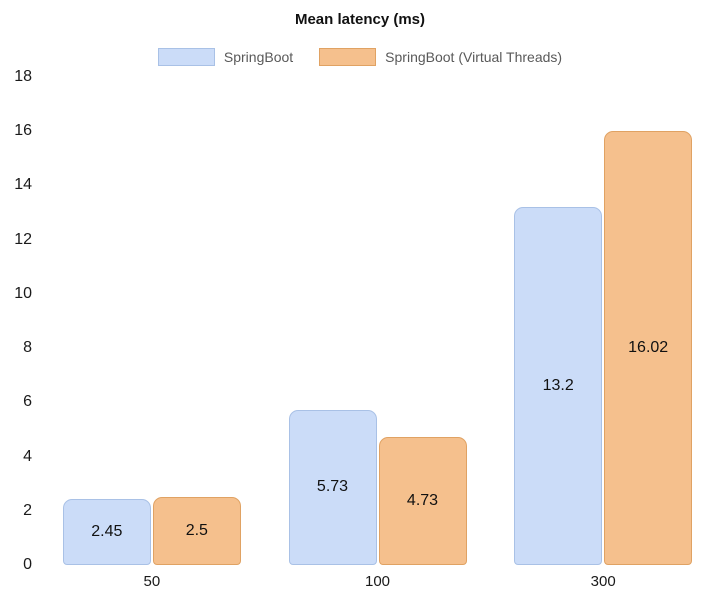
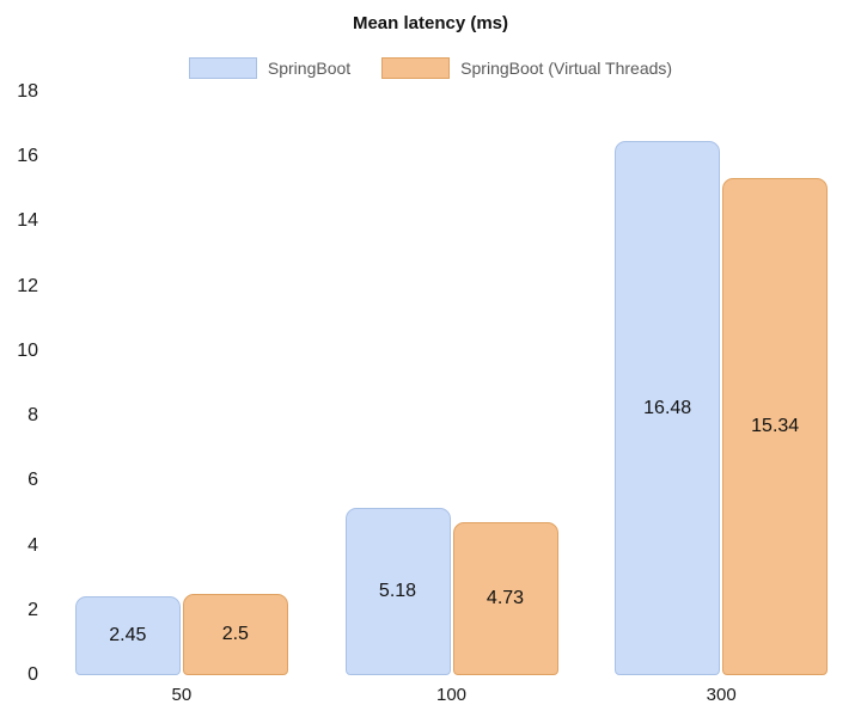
SpringBoot/100: 5.73 -> 5.18
SpringBoot/300: 13.2 -> 16.48
SpringBoot (Virtual Threads)/300: 16.02 -> 15.34
